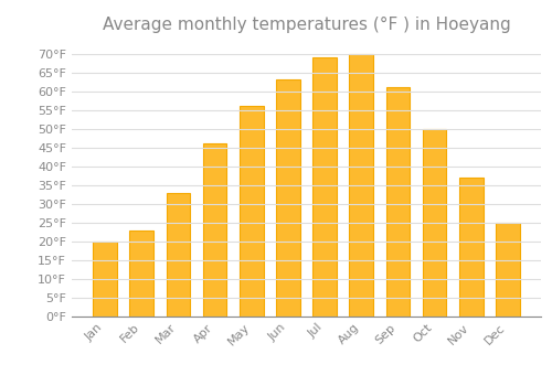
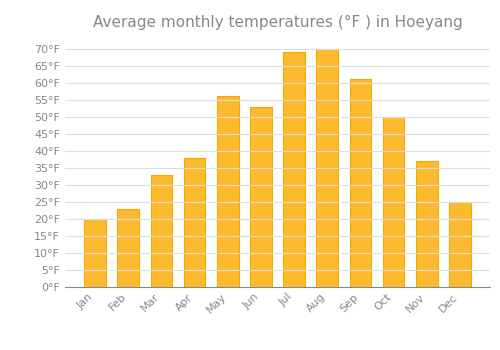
Apr: 46°F -> 38°F
Jun: 63°F -> 53°F
